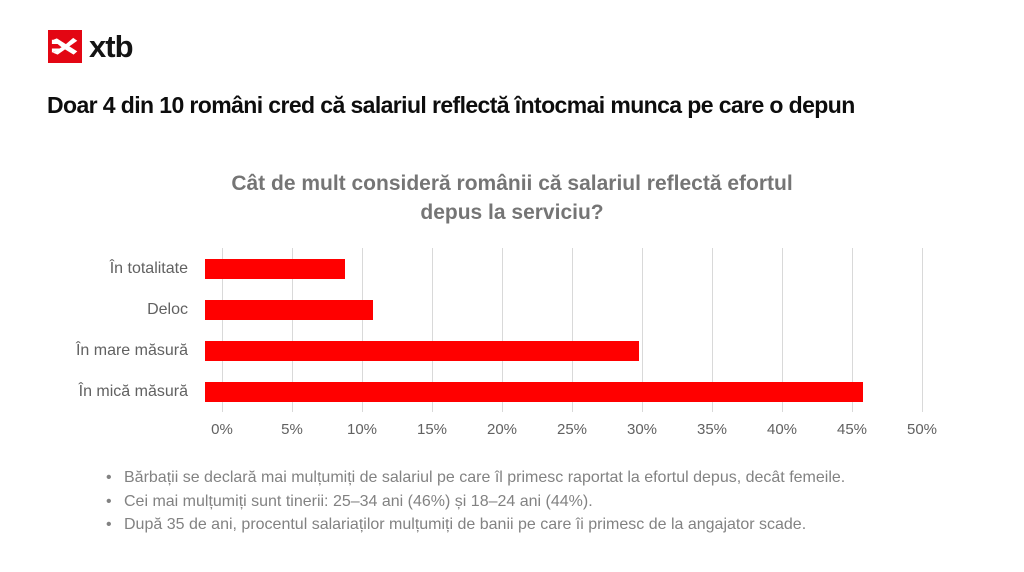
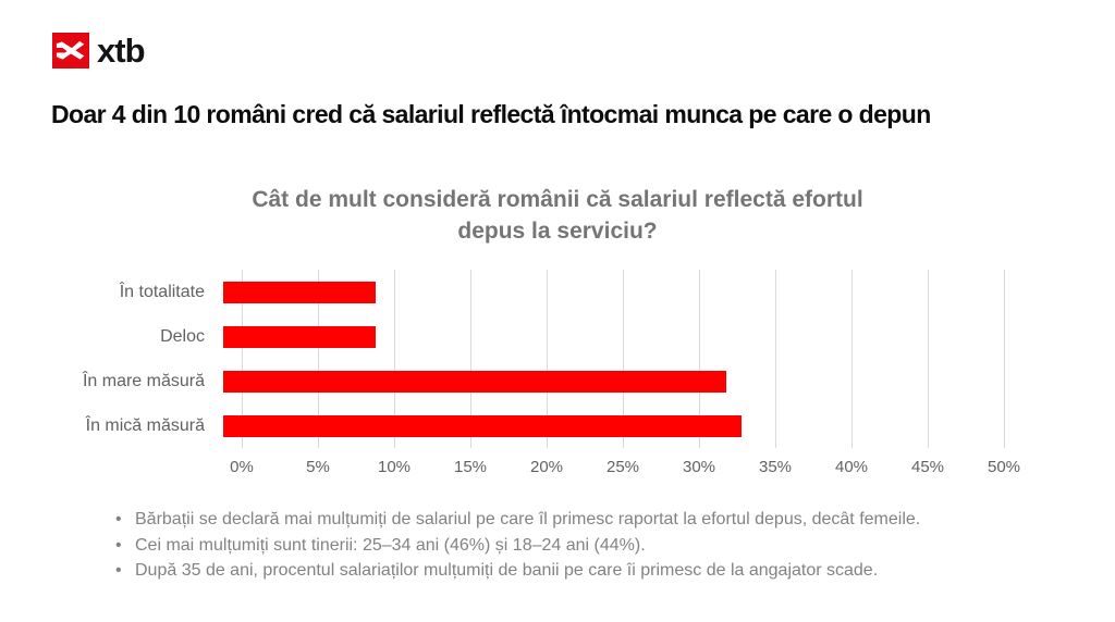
Deloc: 12% -> 10%
În mare măsură: 31% -> 33%
În mică măsură: 47% -> 34%
